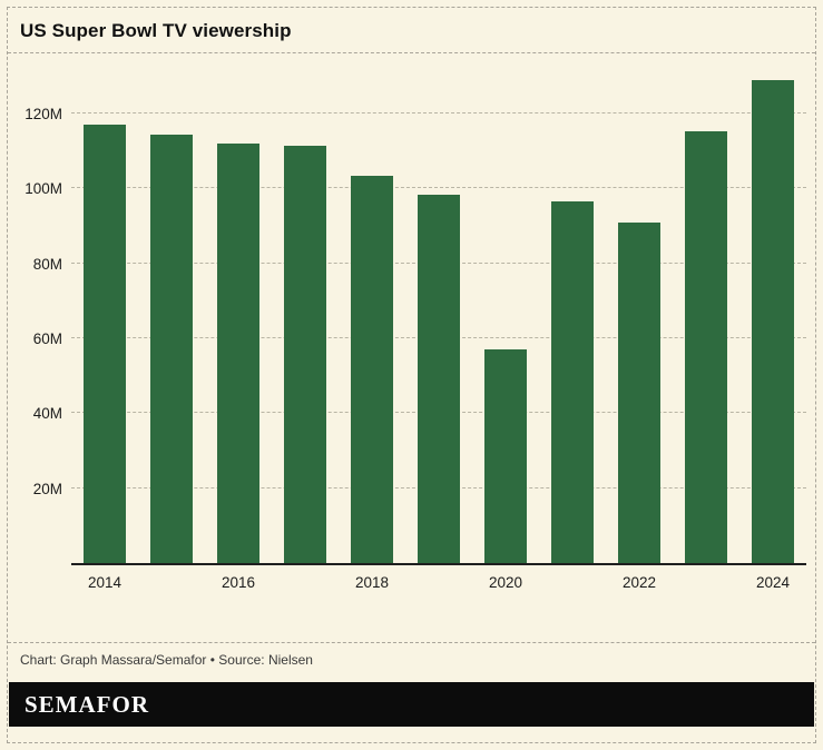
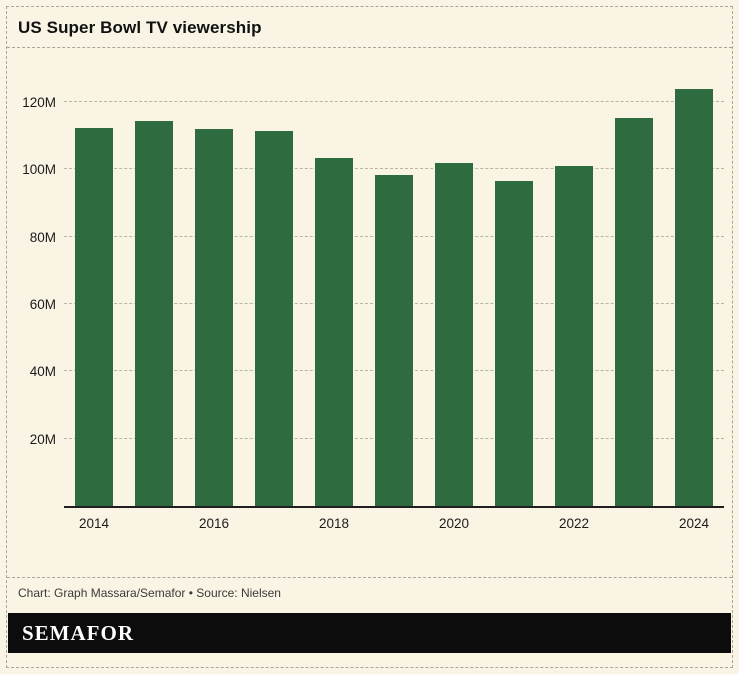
2014: 117M -> 112M
2020: 57M -> 102M
2022: 91M -> 101M
2024: 129M -> 124M
